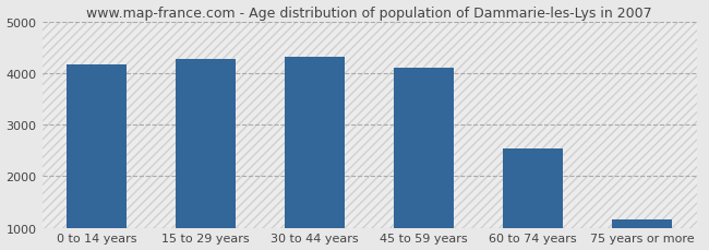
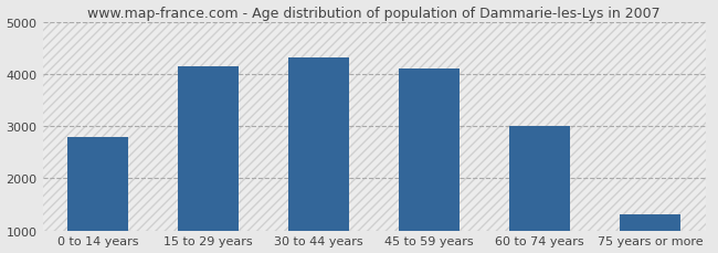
0 to 14 years: 4180 -> 2800
15 to 29 years: 4280 -> 4150
60 to 74 years: 2540 -> 3000
75 years or more: 1160 -> 1300
